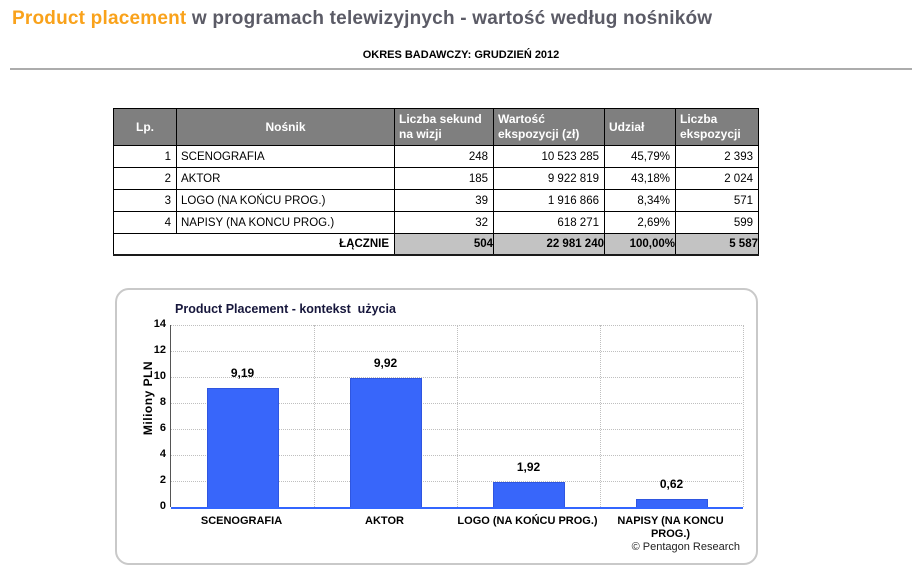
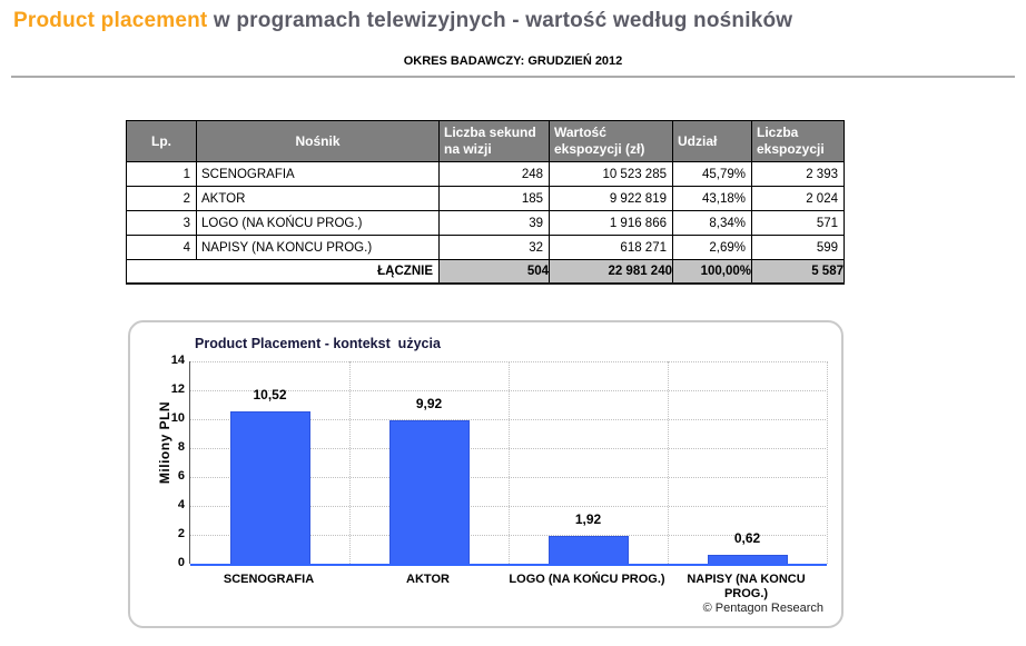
SCENOGRAFIA: 9,19 -> 10,52
